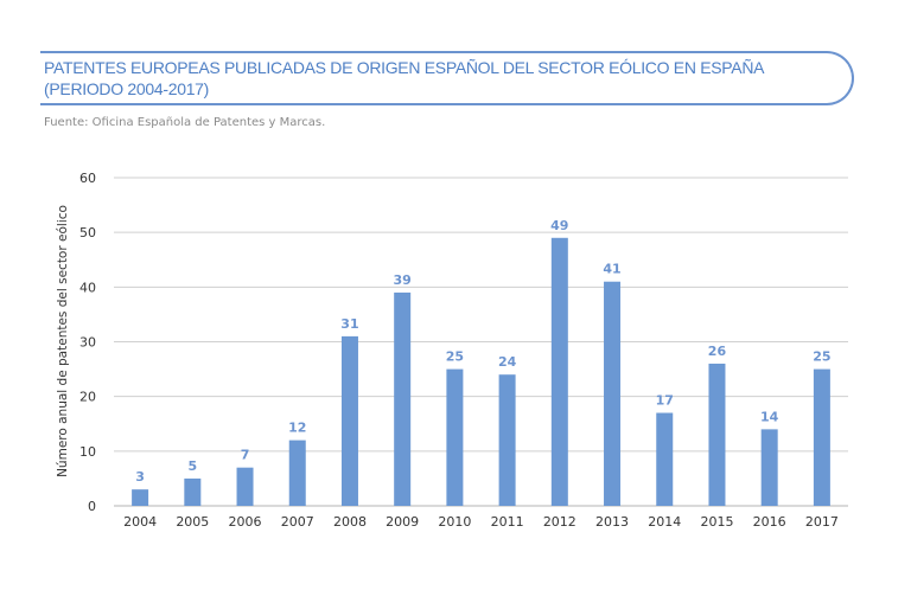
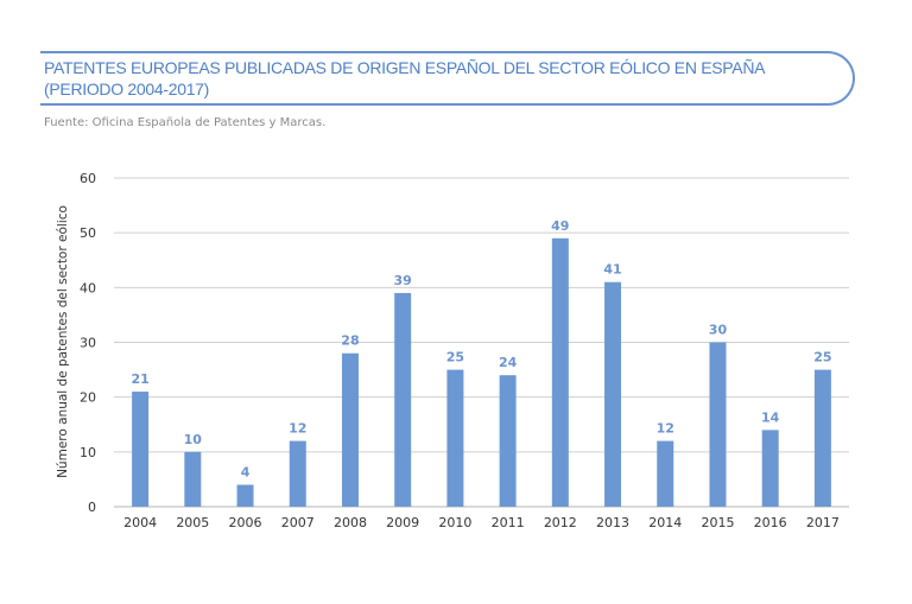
2004: 3 -> 21
2005: 5 -> 10
2006: 7 -> 4
2008: 31 -> 28
2014: 17 -> 12
2015: 26 -> 30
